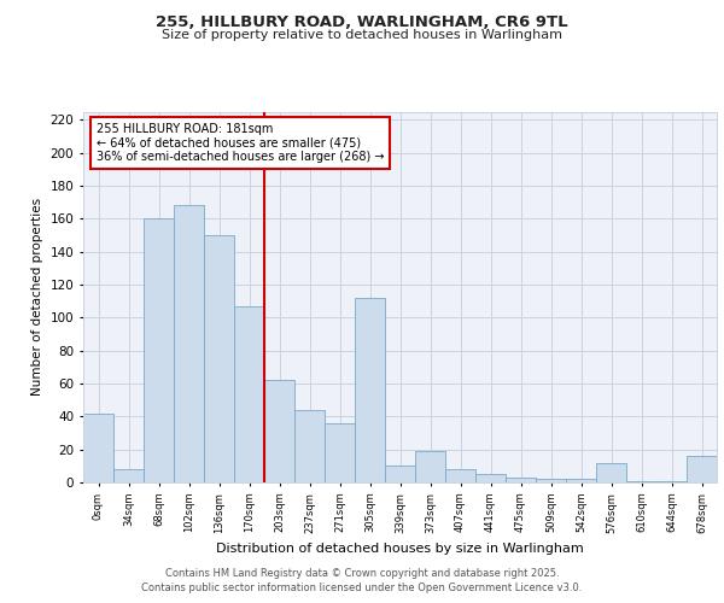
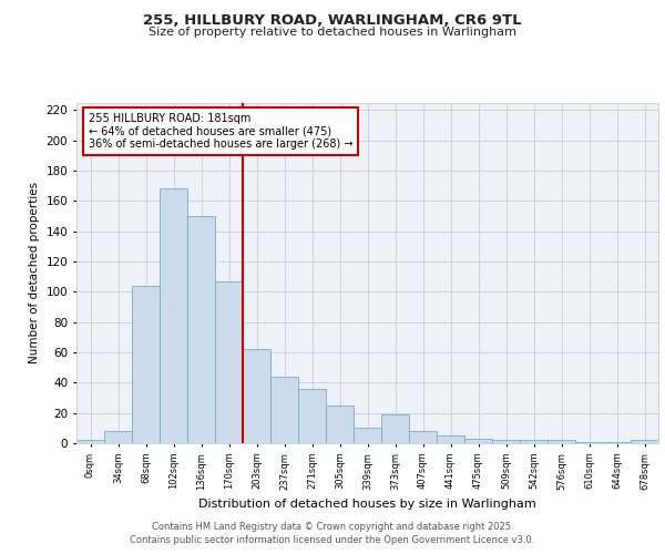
0sqm: 42 -> 2
68sqm: 160 -> 104
305sqm: 112 -> 25
576sqm: 12 -> 2
678sqm: 16 -> 2
